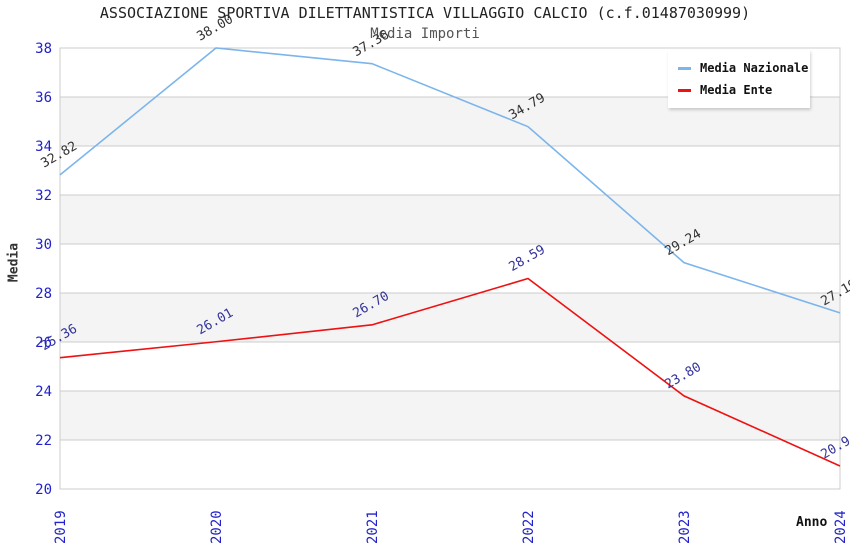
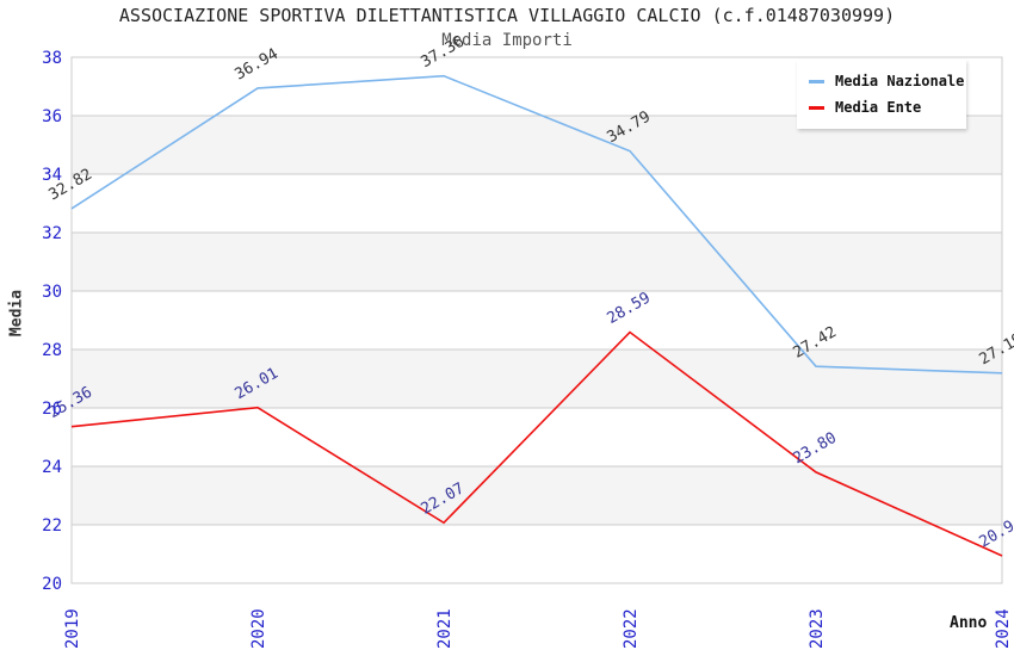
Media Nazionale/2020: 38.00 -> 36.94
Media Ente/2021: 26.70 -> 22.07
Media Nazionale/2023: 29.24 -> 27.42
